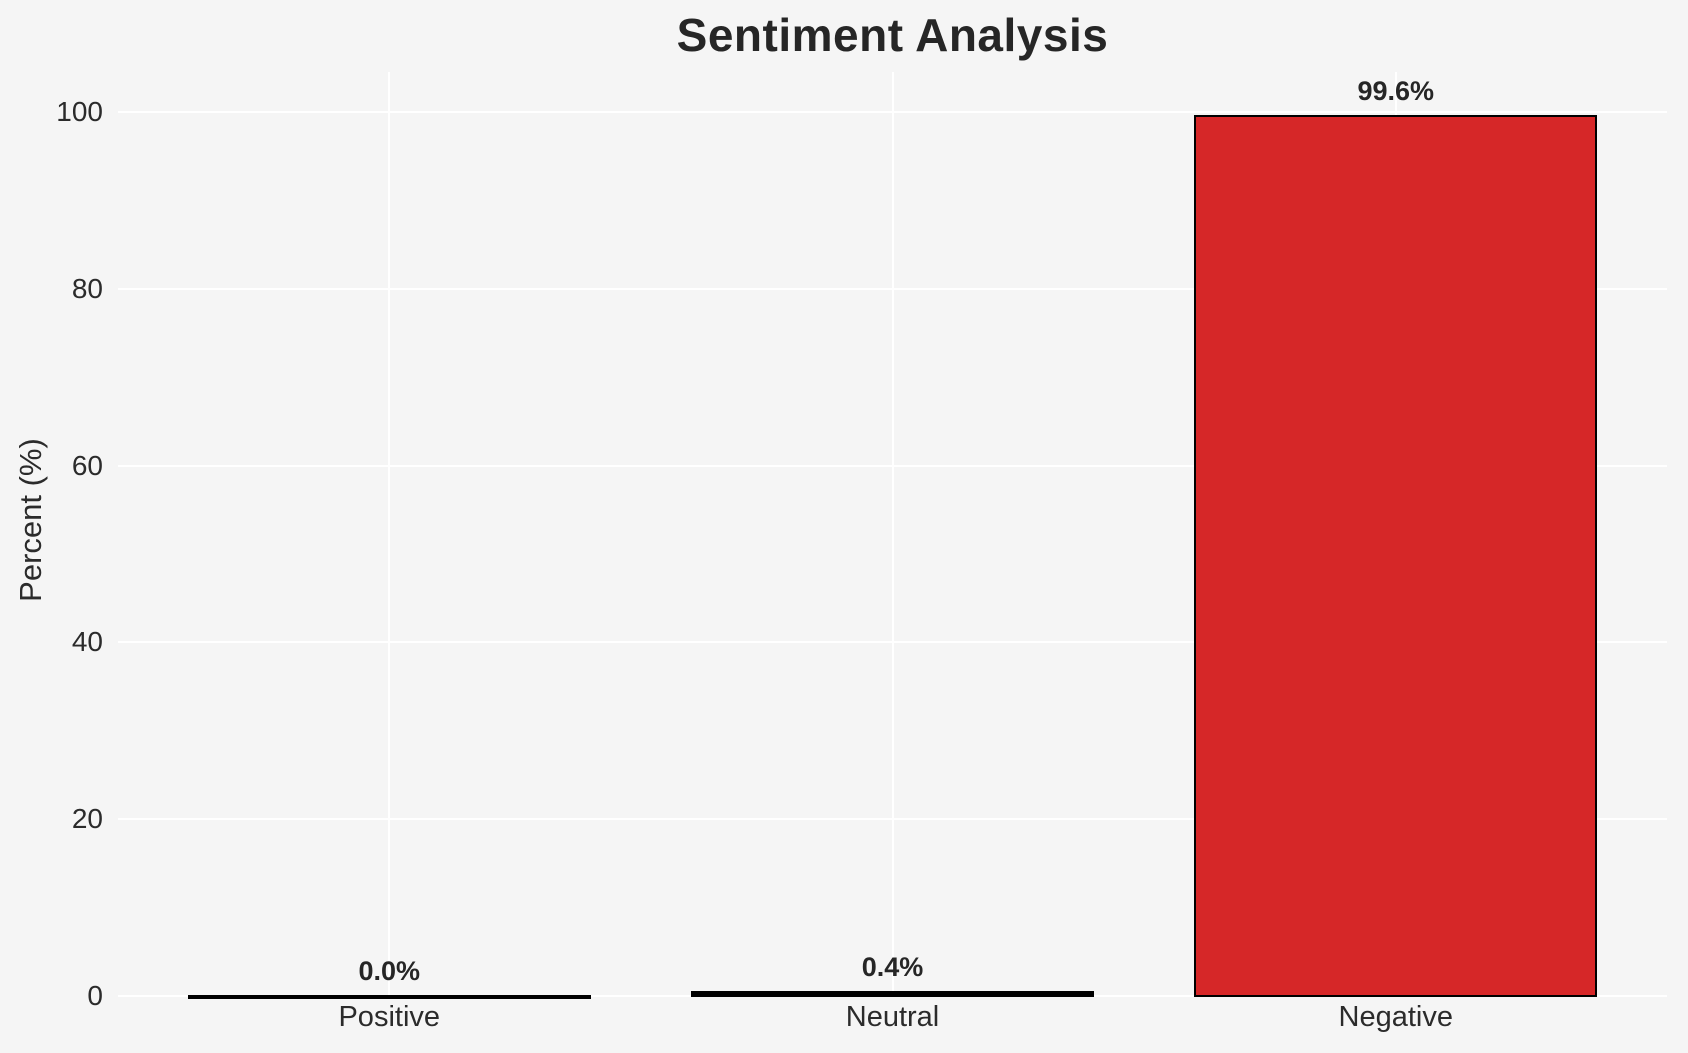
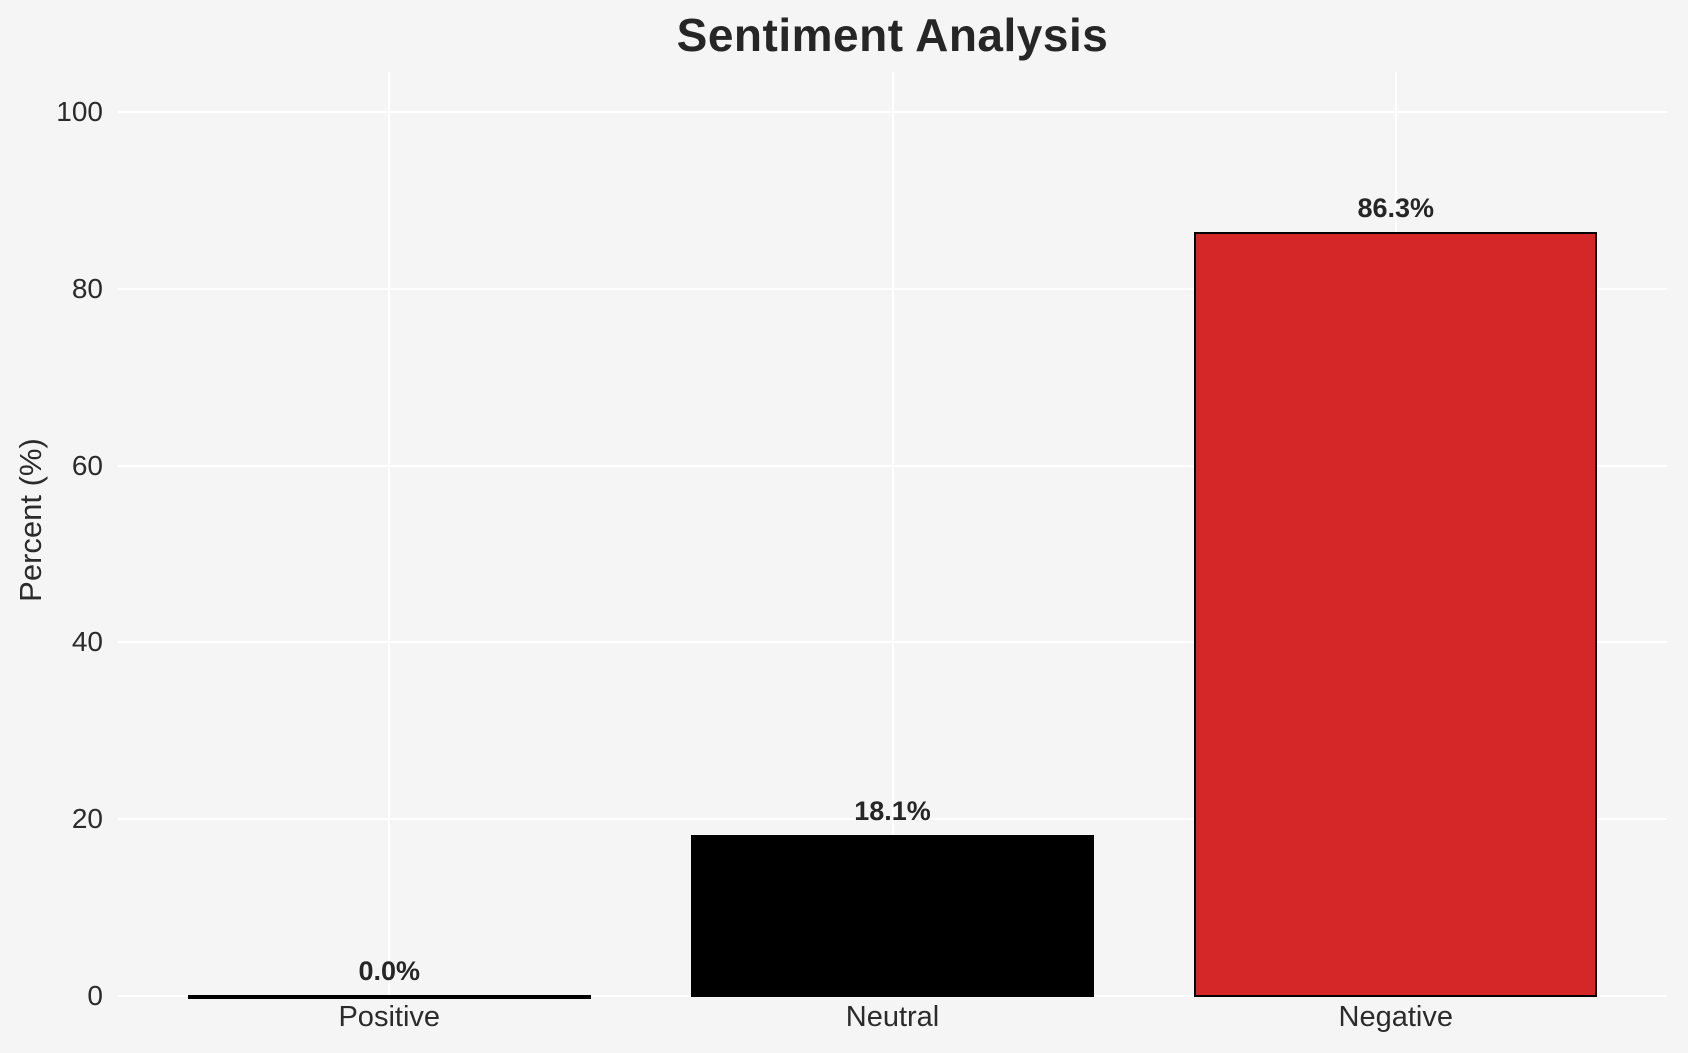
Neutral: 0.4% -> 18.1%
Negative: 99.6% -> 86.3%
